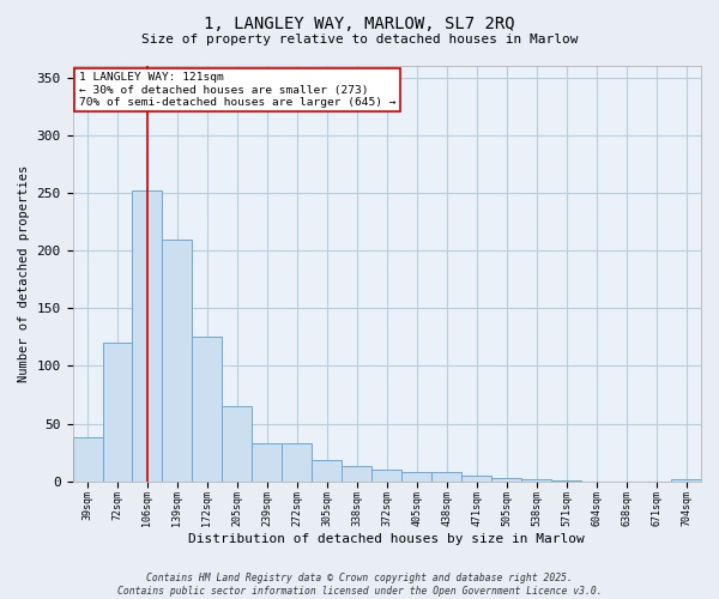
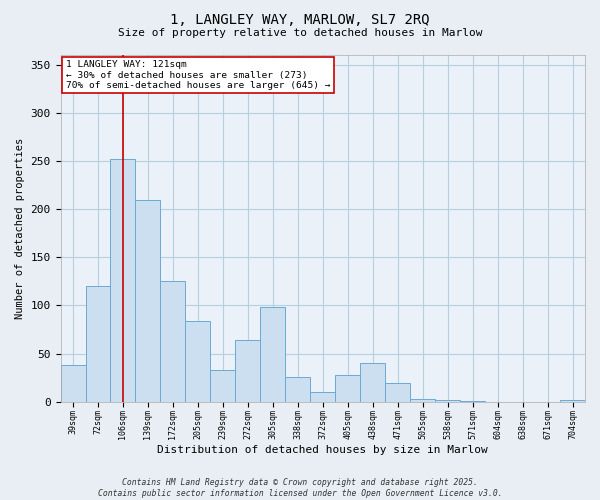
205sqm: 65 -> 84
272sqm: 33 -> 64
305sqm: 19 -> 98
338sqm: 13 -> 26
405sqm: 8 -> 28
438sqm: 8 -> 40
471sqm: 5 -> 20
